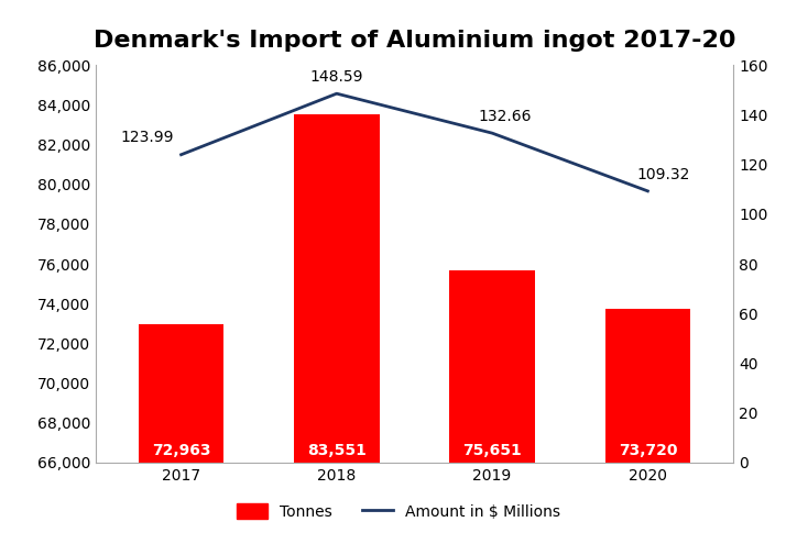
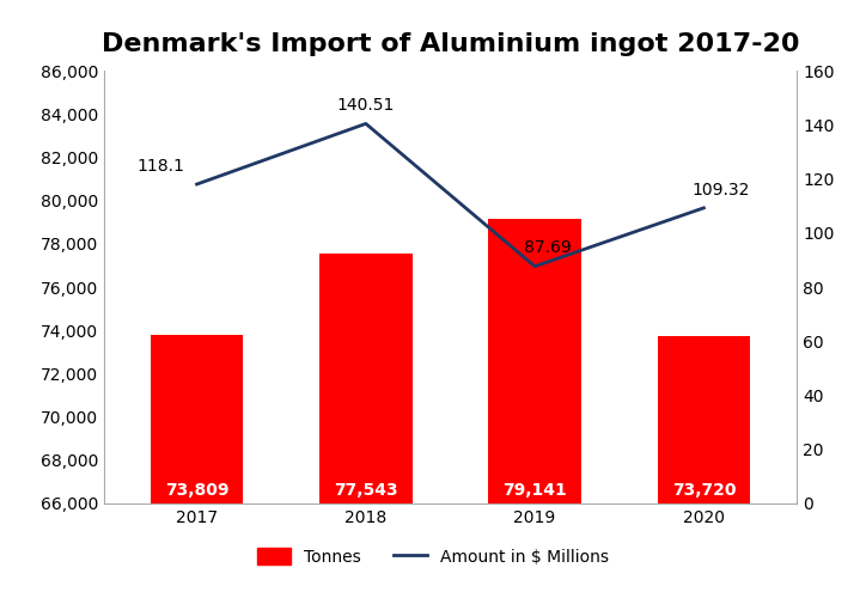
Tonnes/2017: 72,963 -> 73,809
Amount in $ Millions/2017: 123.99 -> 118.1
Tonnes/2018: 83,551 -> 77,543
Amount in $ Millions/2018: 148.59 -> 140.51
Tonnes/2019: 75,651 -> 79,141
Amount in $ Millions/2019: 132.66 -> 87.69
